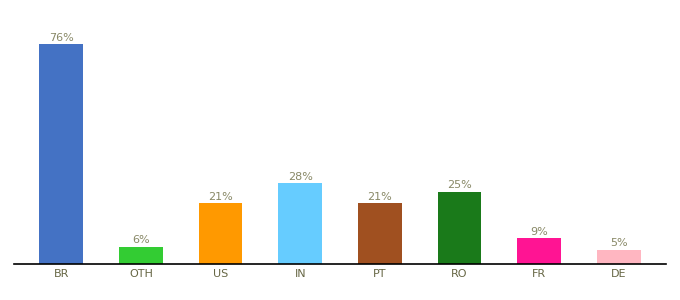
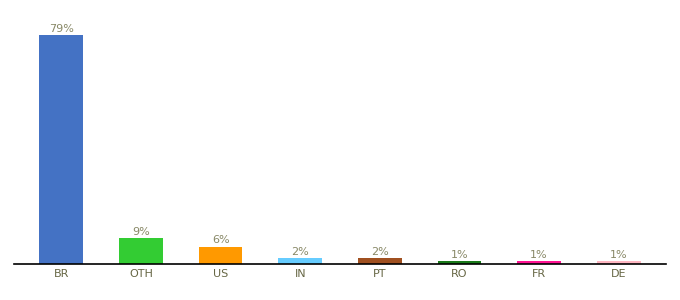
BR: 76% -> 79%
OTH: 6% -> 9%
US: 21% -> 6%
IN: 28% -> 2%
PT: 21% -> 2%
RO: 25% -> 1%
FR: 9% -> 1%
DE: 5% -> 1%
